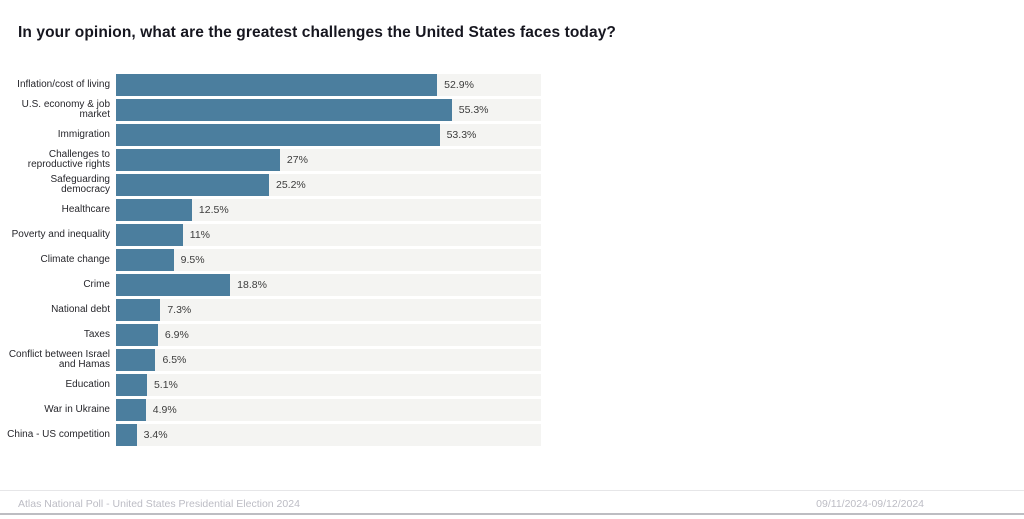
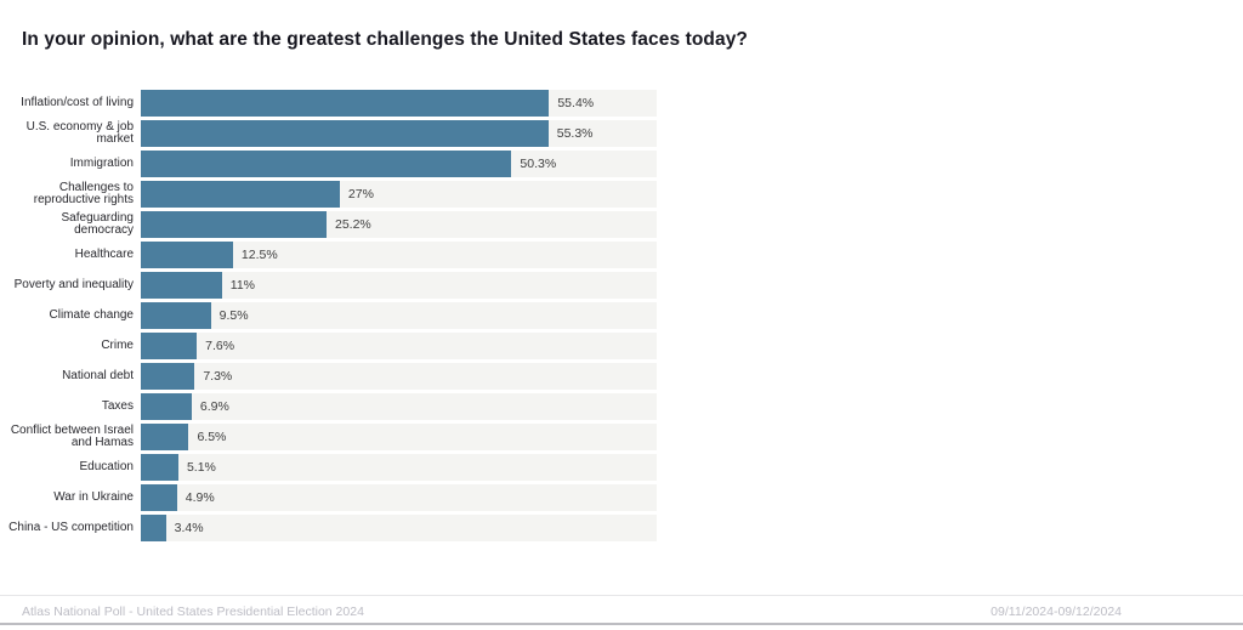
Inflation/cost of living: 52.9% -> 55.4%
Immigration: 53.3% -> 50.3%
Crime: 18.8% -> 7.6%
